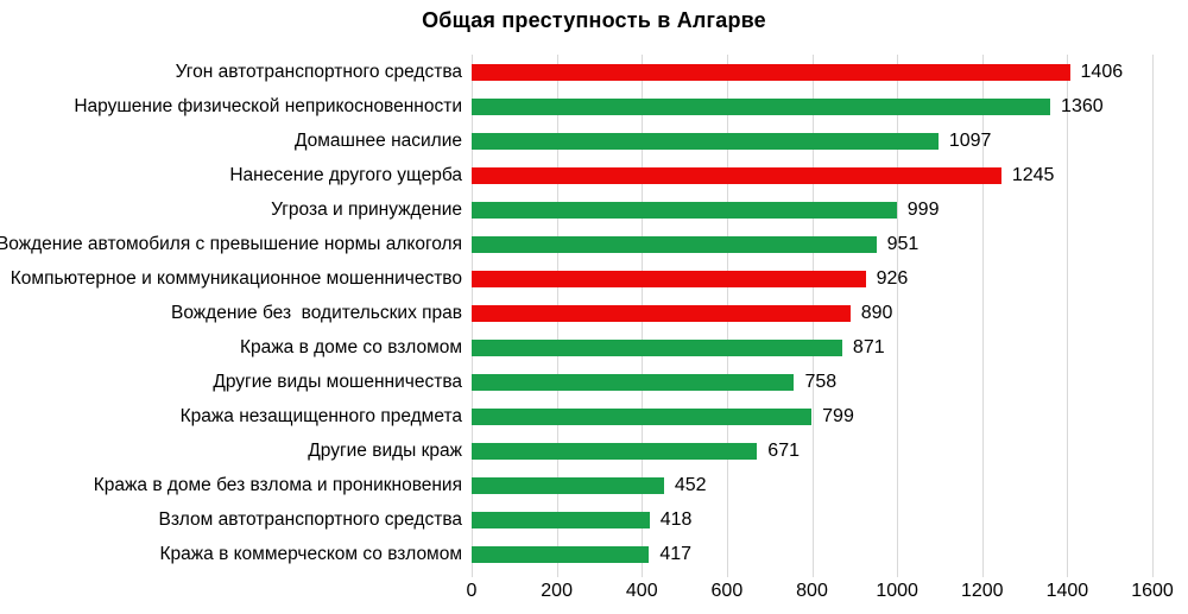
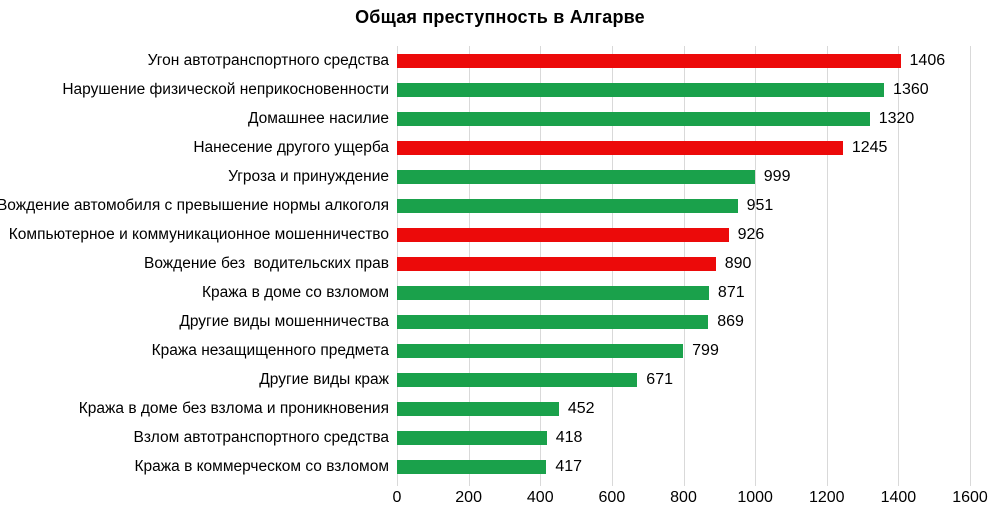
Домашнее насилие: 1097 -> 1320
Другие виды мошенничества: 758 -> 869
